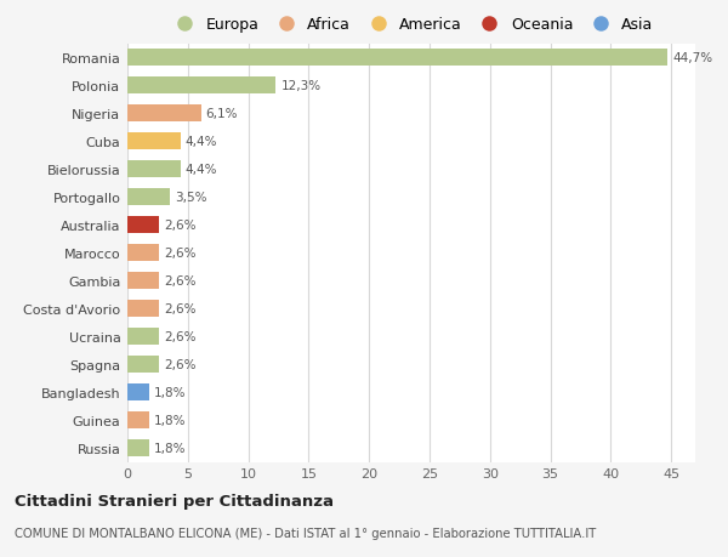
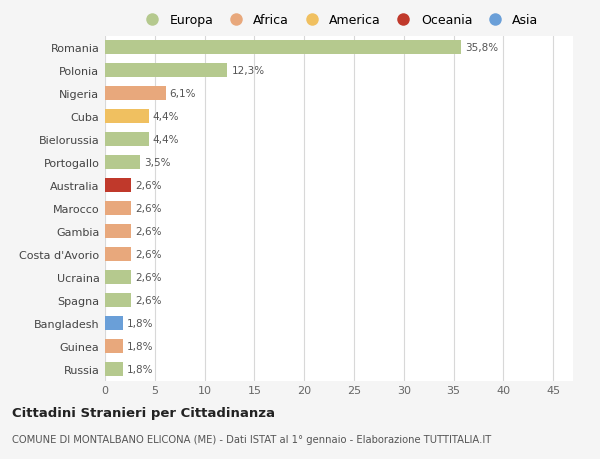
Romania: 44,7% -> 35,8%
